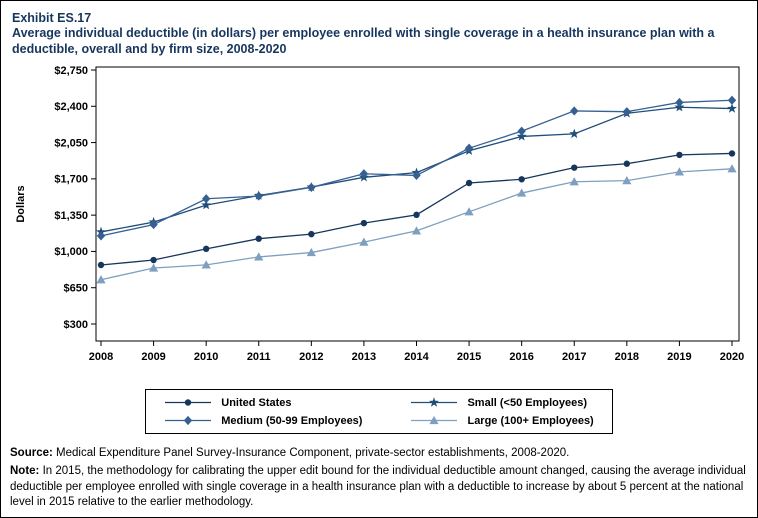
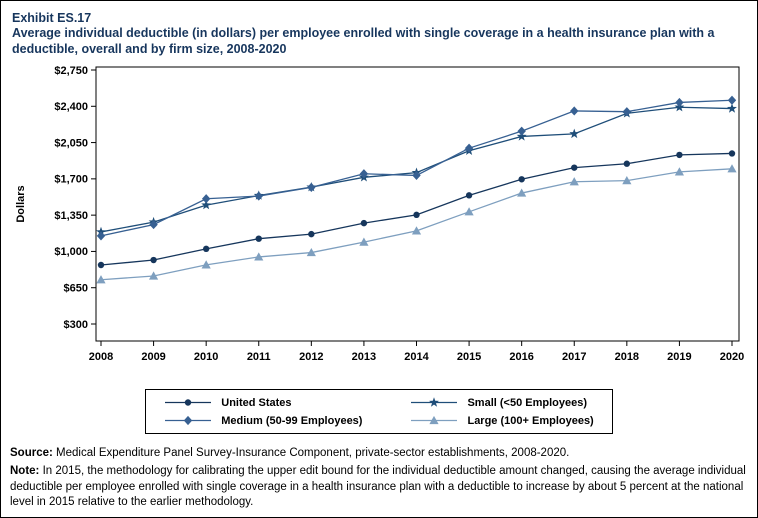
Large (100+ Employees)/2009: $840 -> $760
United States/2015: $1660 -> $1540
